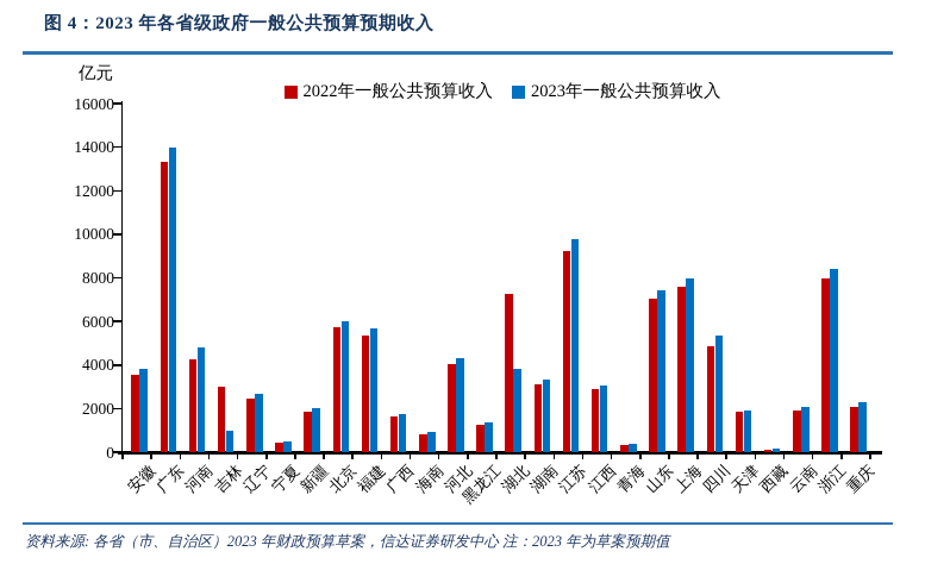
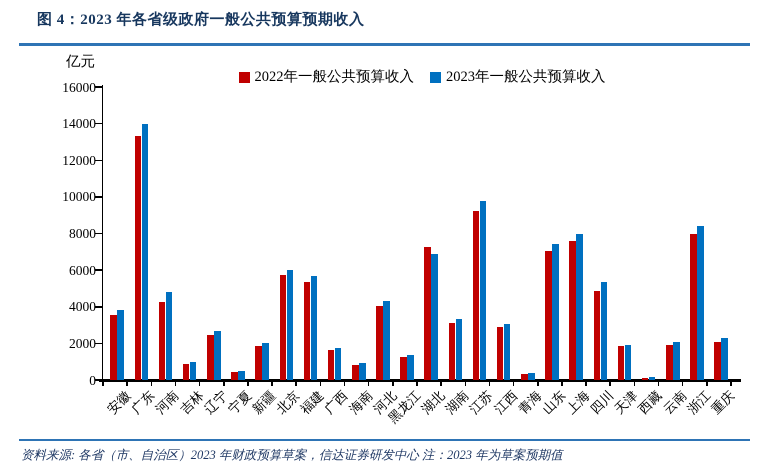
2022年一般公共预算收入/吉林: 3000 -> 800
2023年一般公共预算收入/湖北: 3800 -> 6900
